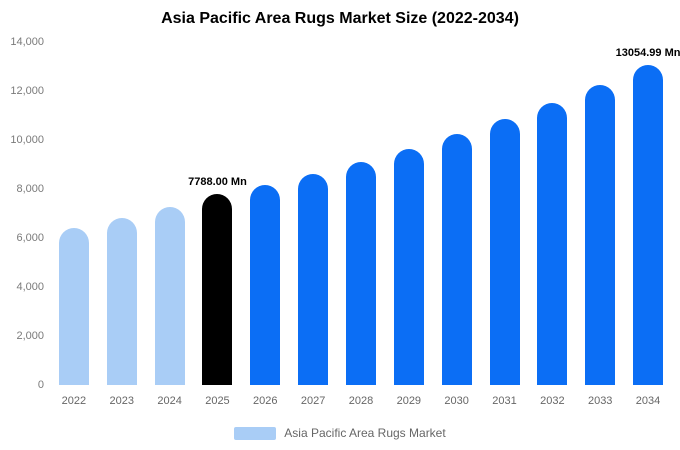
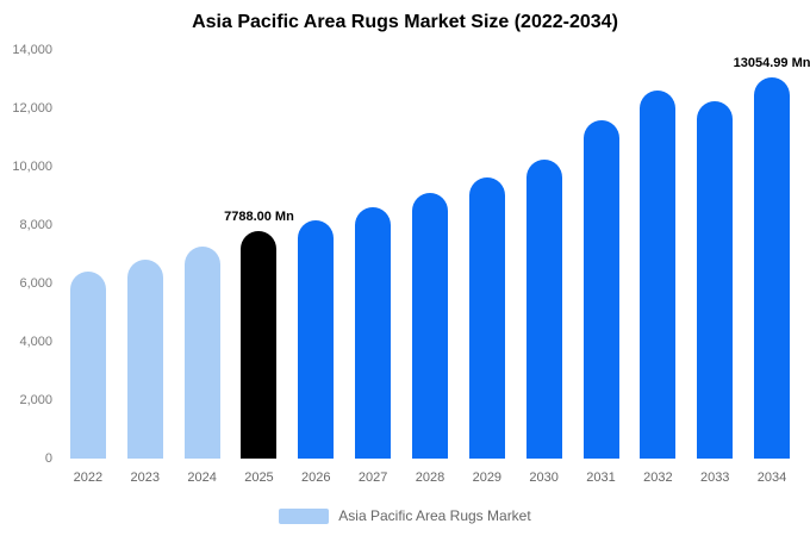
2031: 10800 -> 11600
2032: 11500 -> 12600
